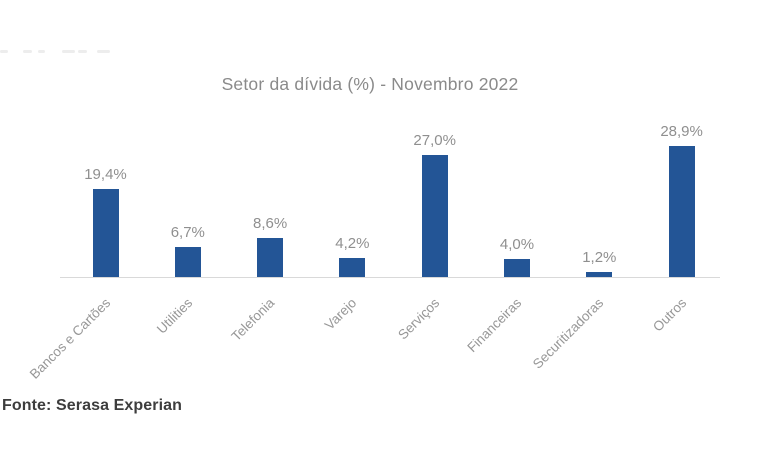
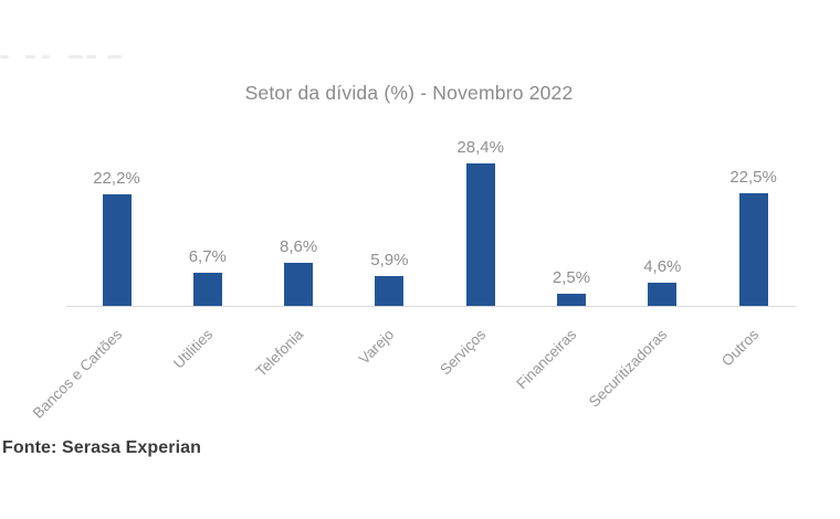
Bancos e Cartões: 19,4% -> 22,2%
Varejo: 4,2% -> 5,9%
Serviços: 27,0% -> 28,4%
Financeiras: 4,0% -> 2,5%
Securitizadoras: 1,2% -> 4,6%
Outros: 28,9% -> 22,5%
